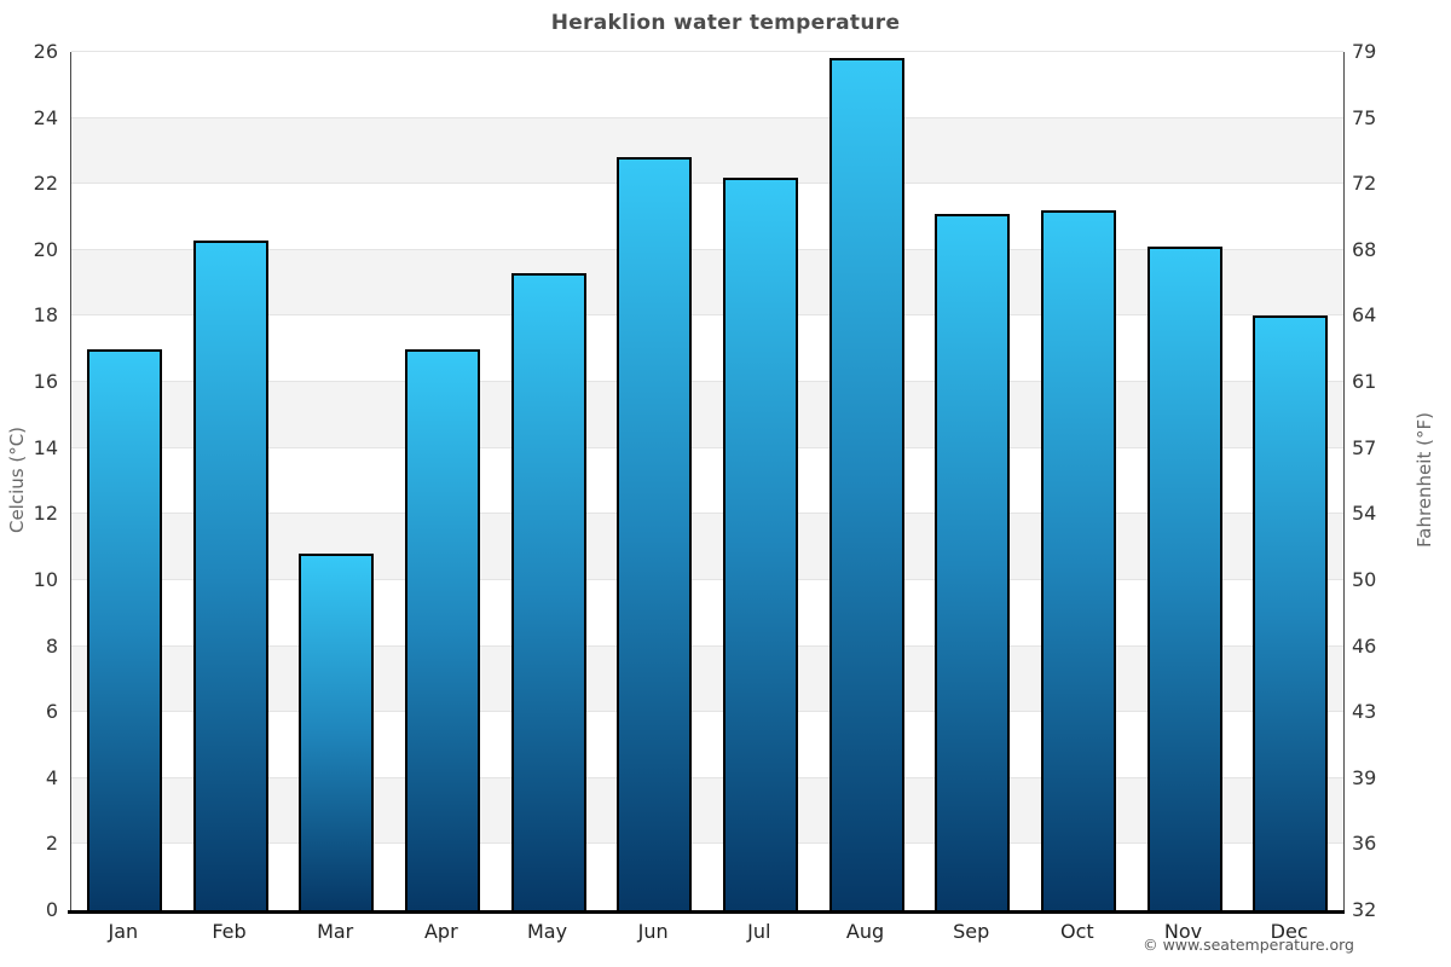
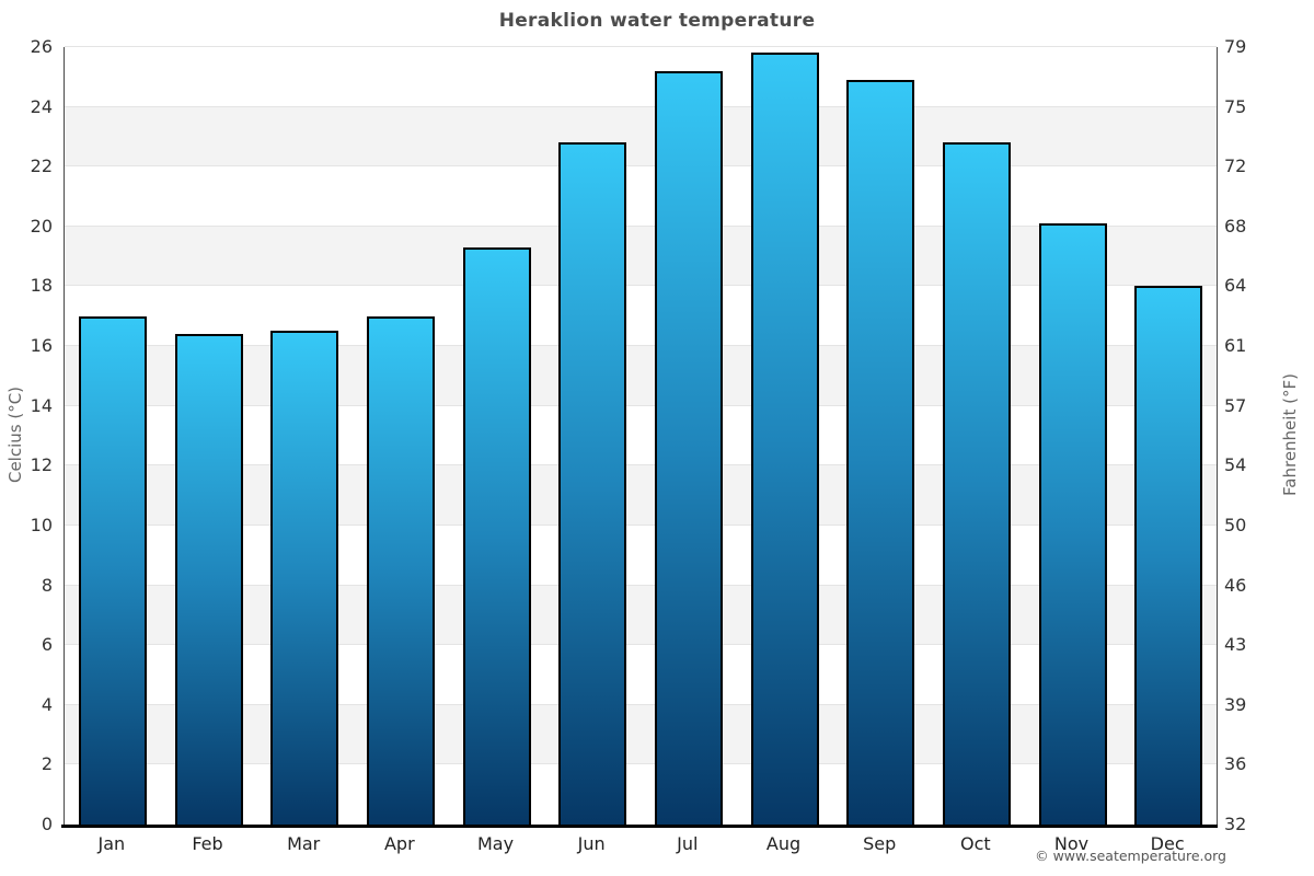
Feb: 20.3 -> 16.4
Mar: 10.8 -> 16.5
Jul: 22.2 -> 25.2
Sep: 21.1 -> 24.9
Oct: 21.2 -> 22.8
